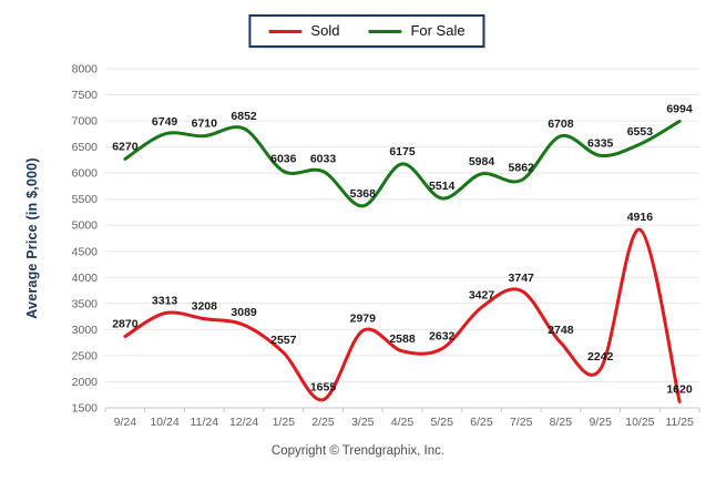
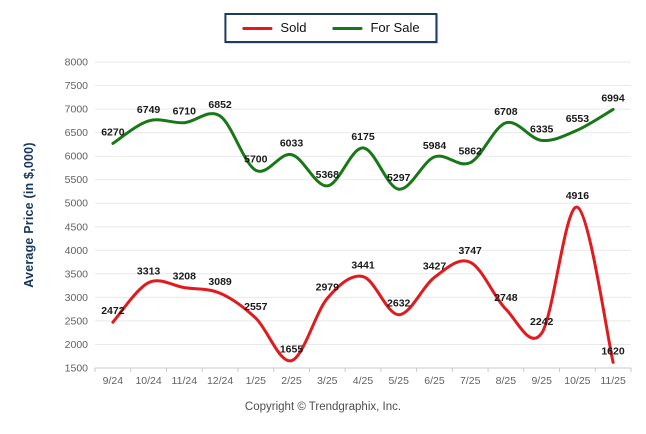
Sold/9/24: 2870 -> 2472
For Sale/1/25: 6036 -> 5700
Sold/4/25: 2588 -> 3441
For Sale/5/25: 5514 -> 5297
